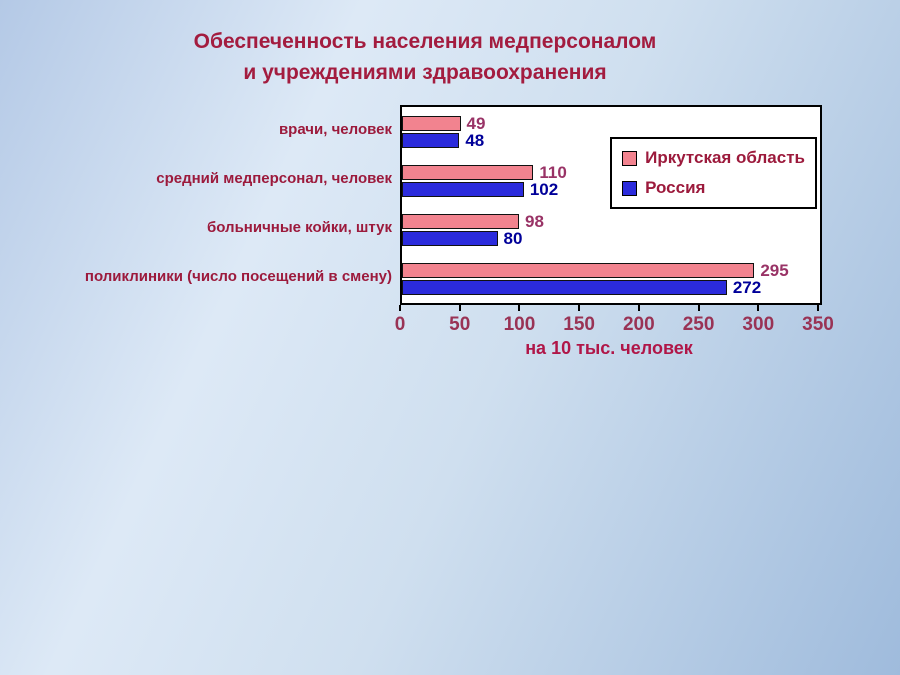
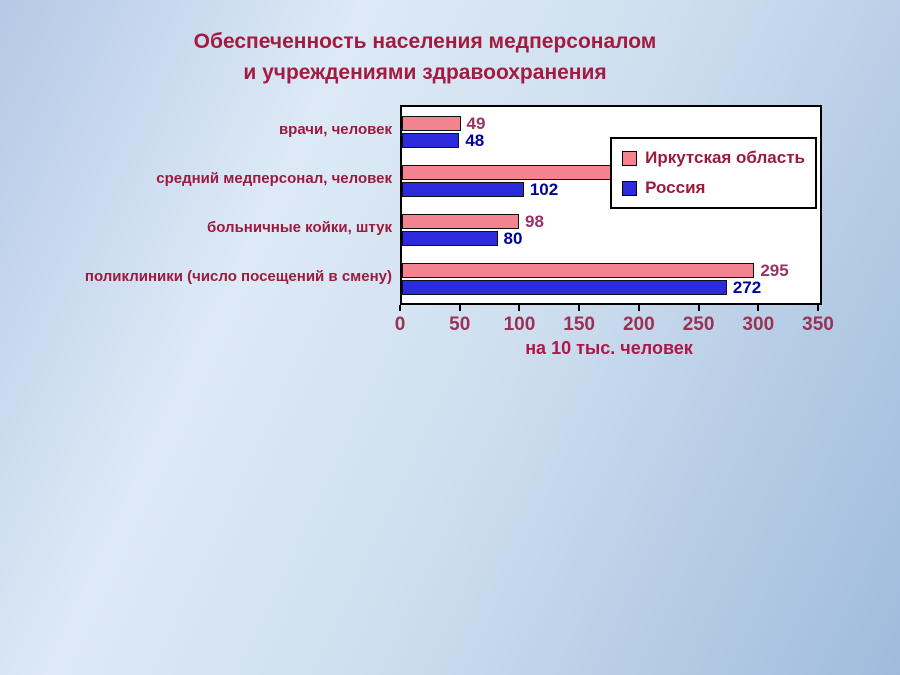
Иркутская область/средний медперсонал, человек: 110 -> 230
